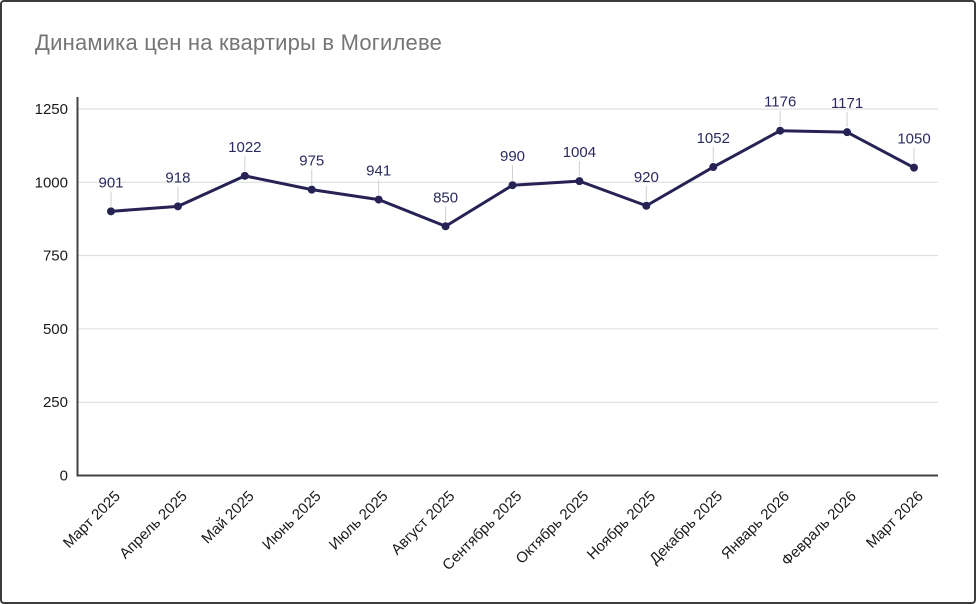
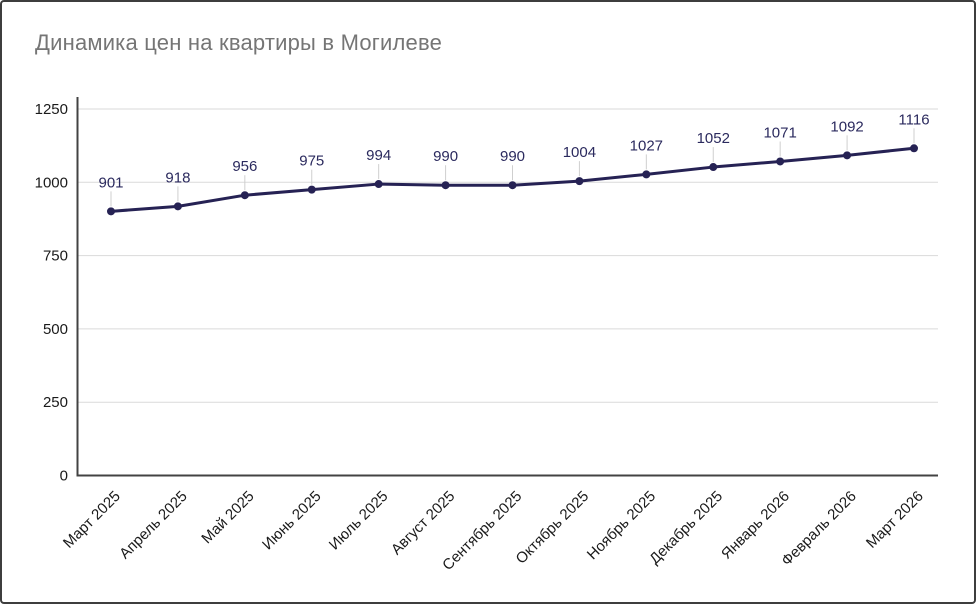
Май 2025: 1022 -> 956
Июль 2025: 941 -> 994
Август 2025: 850 -> 990
Ноябрь 2025: 920 -> 1027
Январь 2026: 1176 -> 1071
Февраль 2026: 1171 -> 1092
Март 2026: 1050 -> 1116
